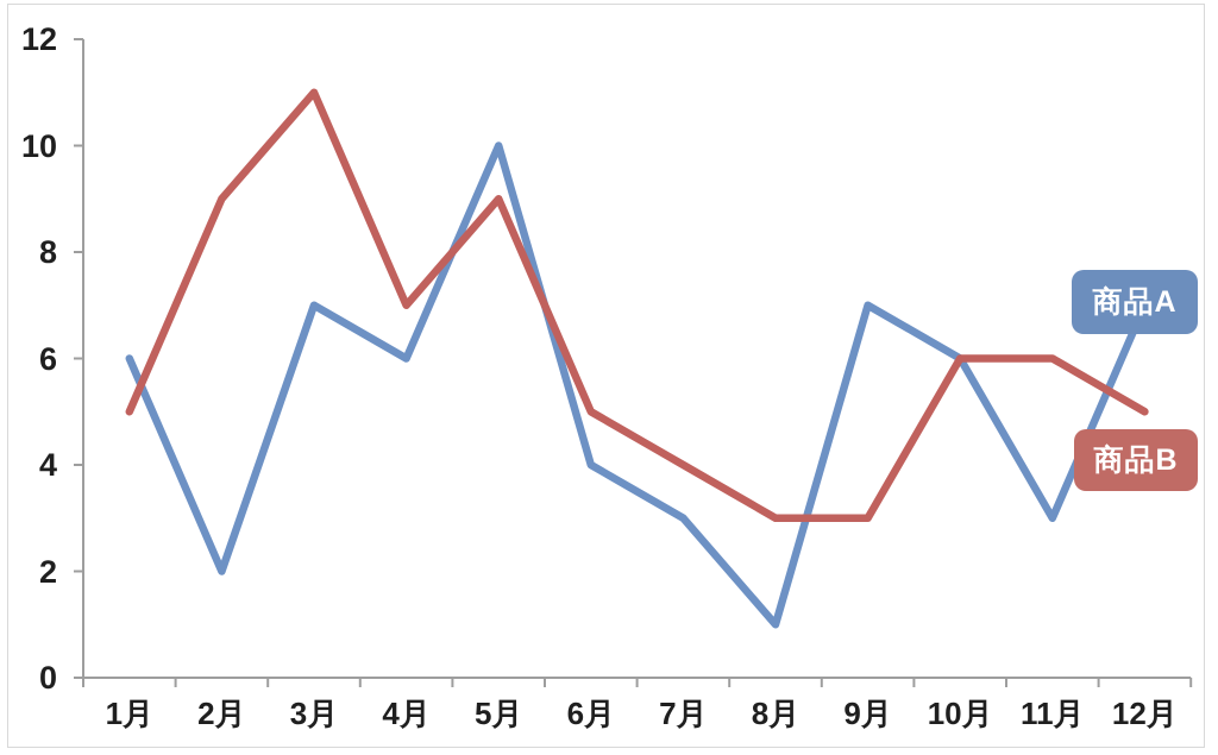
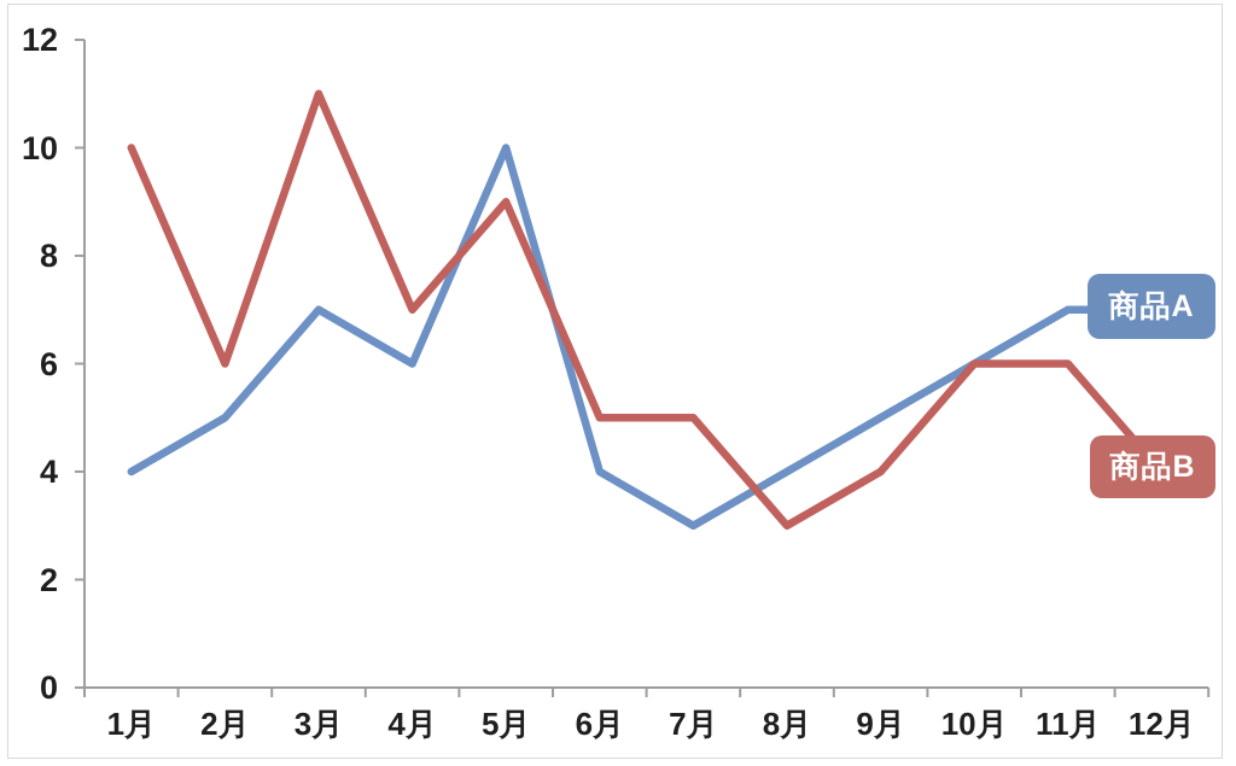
商品A/1月: 6 -> 4
商品B/1月: 5 -> 10
商品A/2月: 2 -> 5
商品B/2月: 9 -> 6
商品B/7月: 4 -> 5
商品A/8月: 1 -> 4
商品A/9月: 7 -> 5
商品B/9月: 3 -> 4
商品A/11月: 3 -> 7
商品B/12月: 5 -> 4
